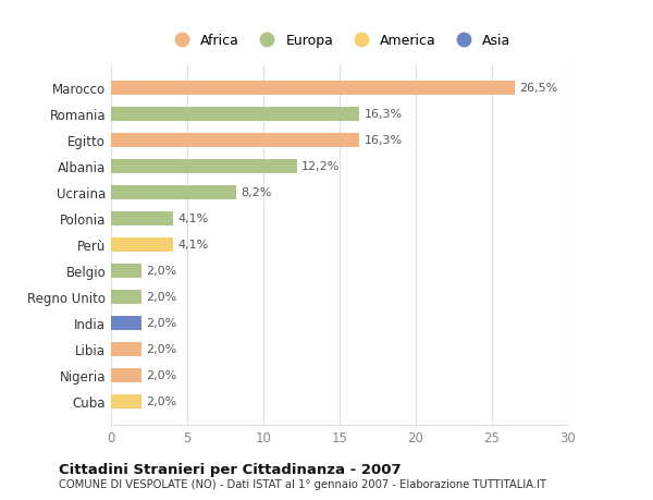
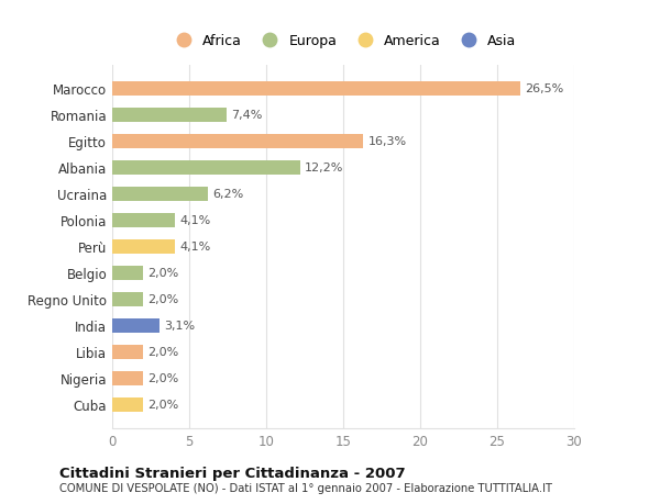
Romania: 16,3% -> 7,4%
Ucraina: 8,2% -> 6,2%
India: 2,0% -> 3,1%
